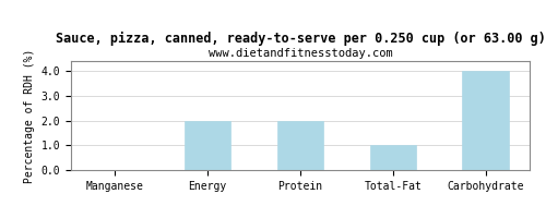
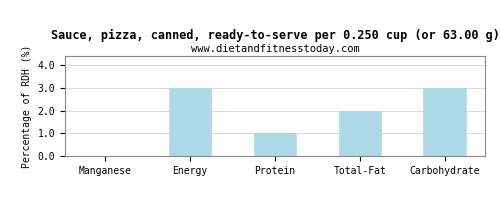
Energy: 2 -> 3
Protein: 2 -> 1
Total-Fat: 1 -> 2
Carbohydrate: 4 -> 3
